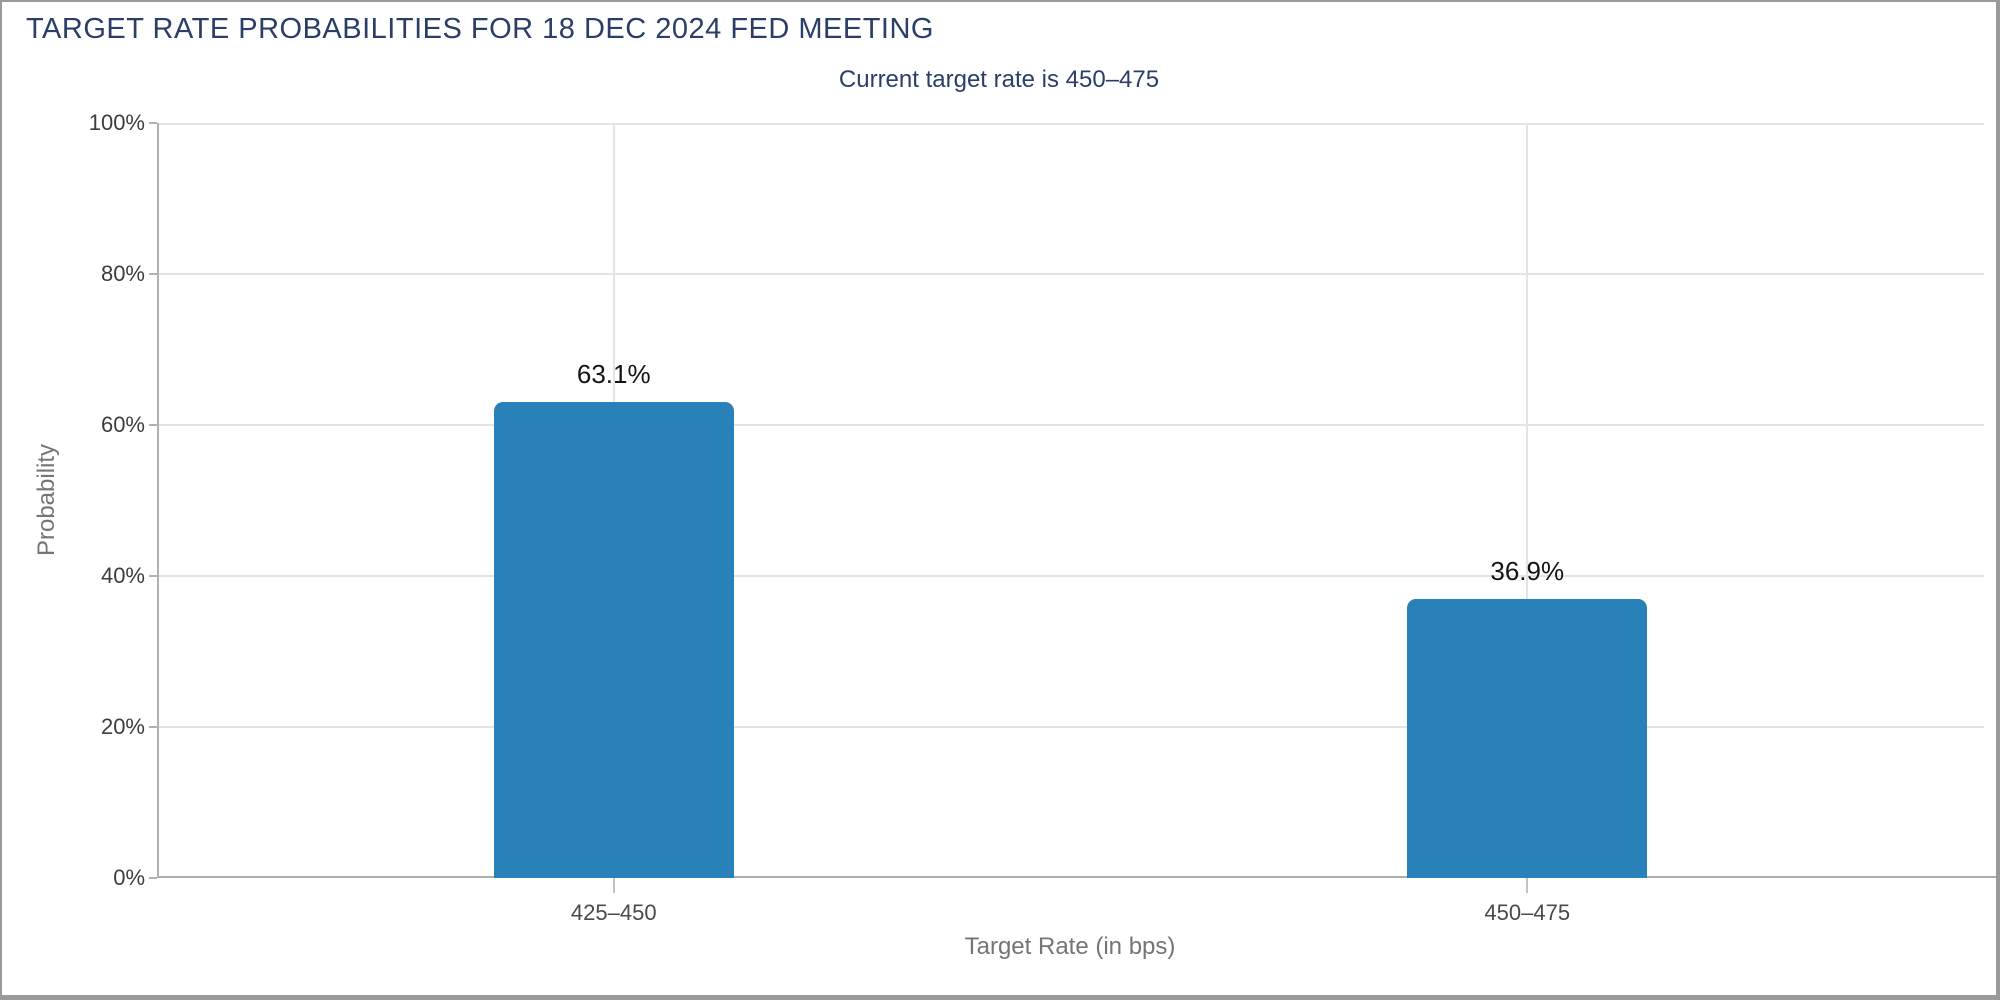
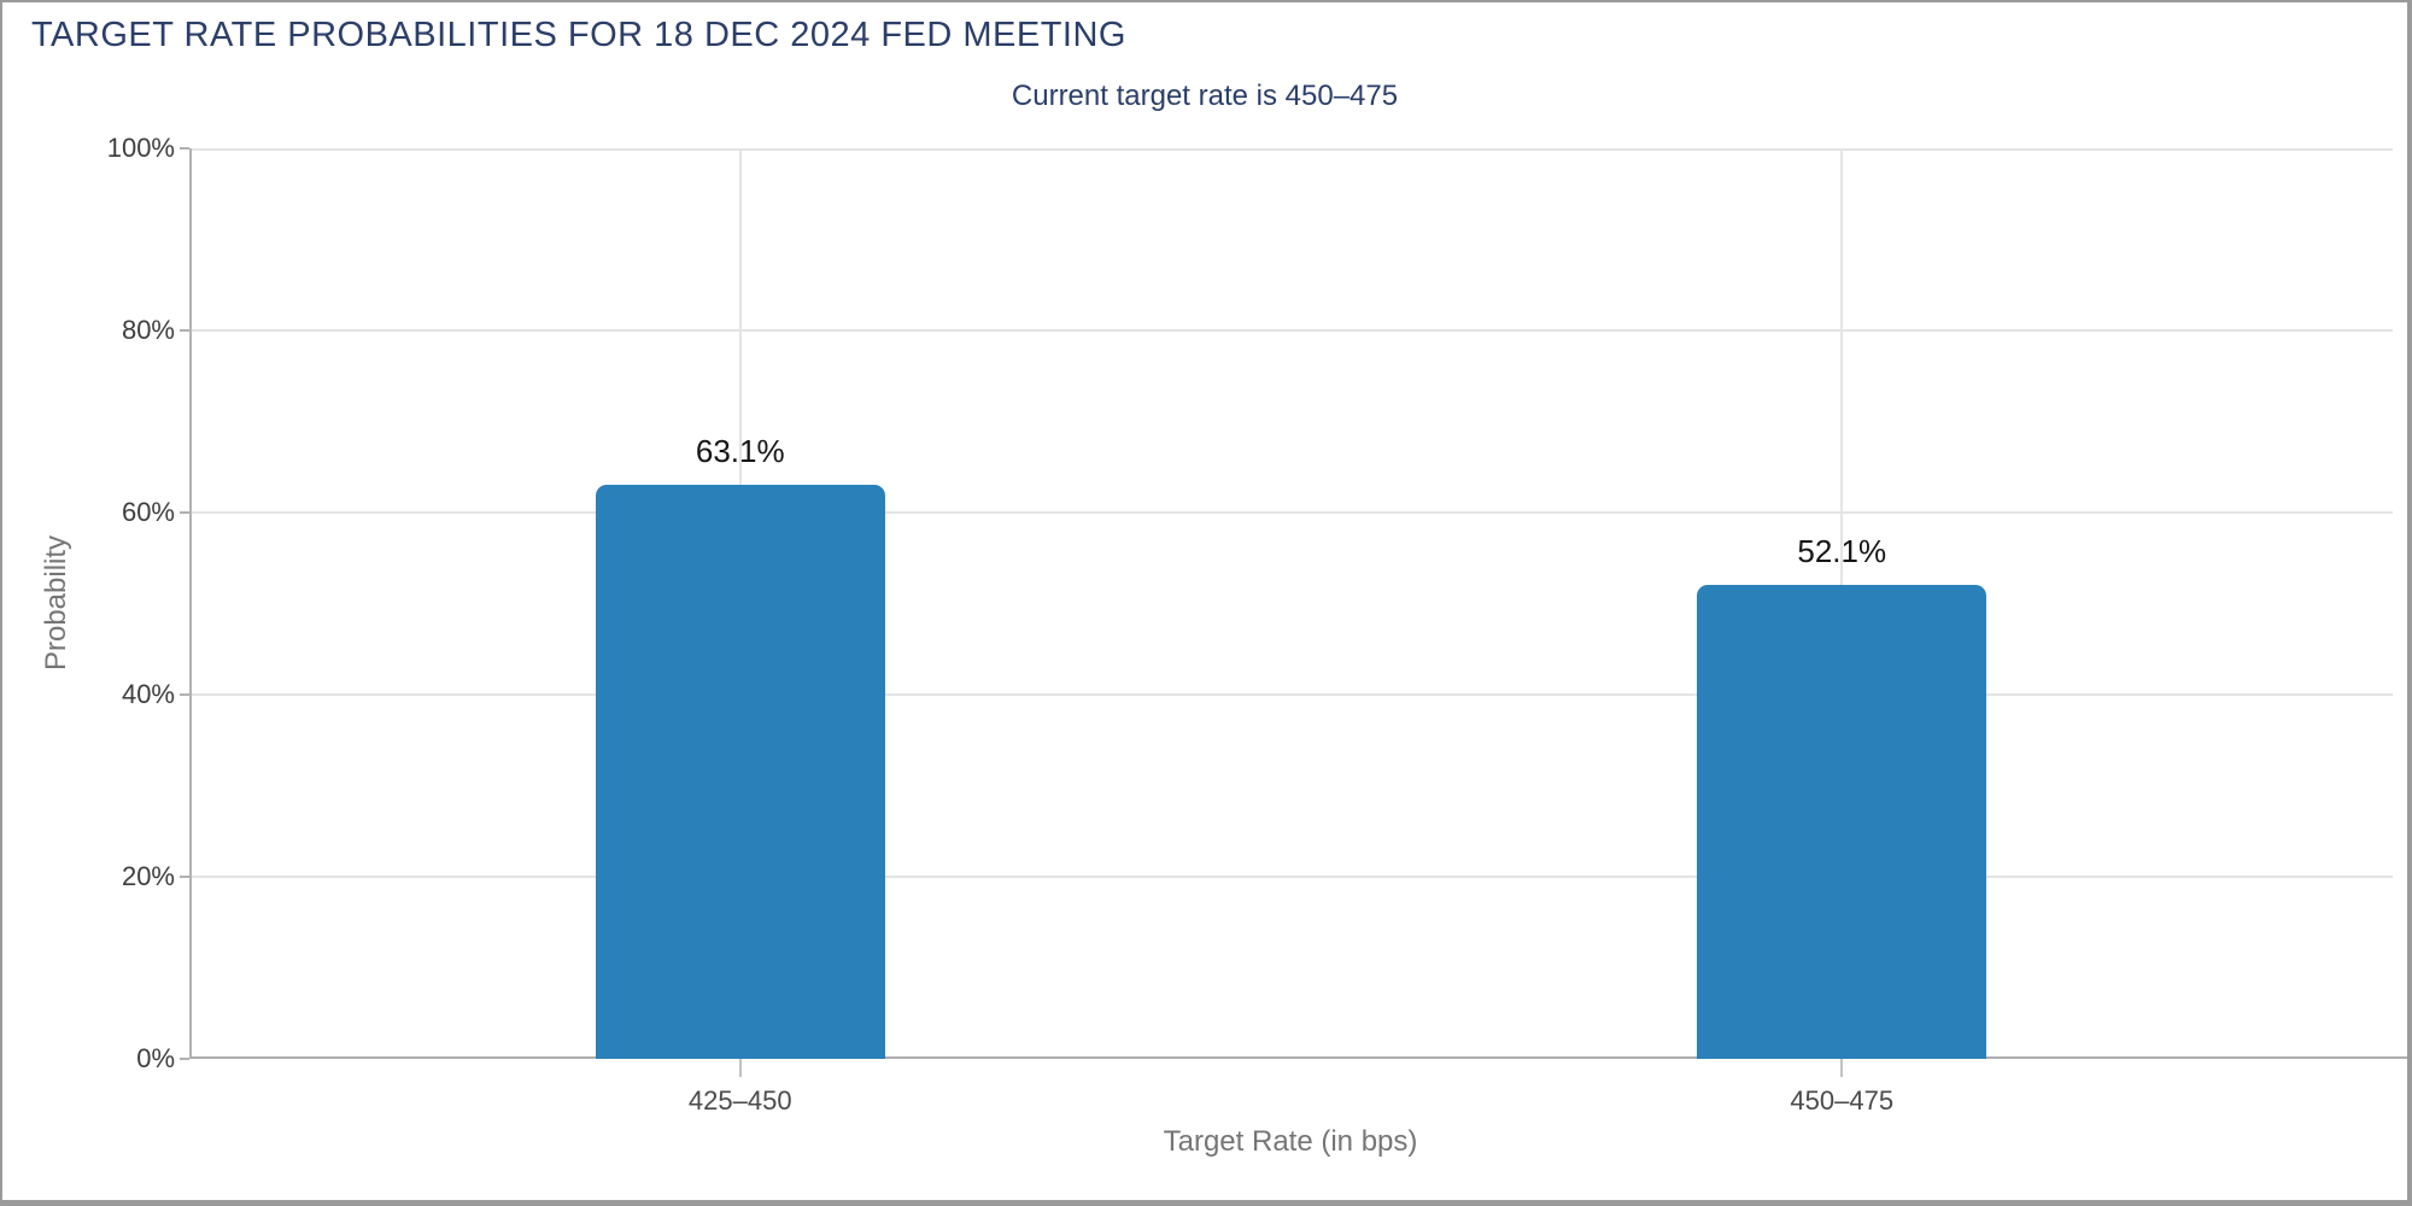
450–475: 36.9% -> 52.1%
